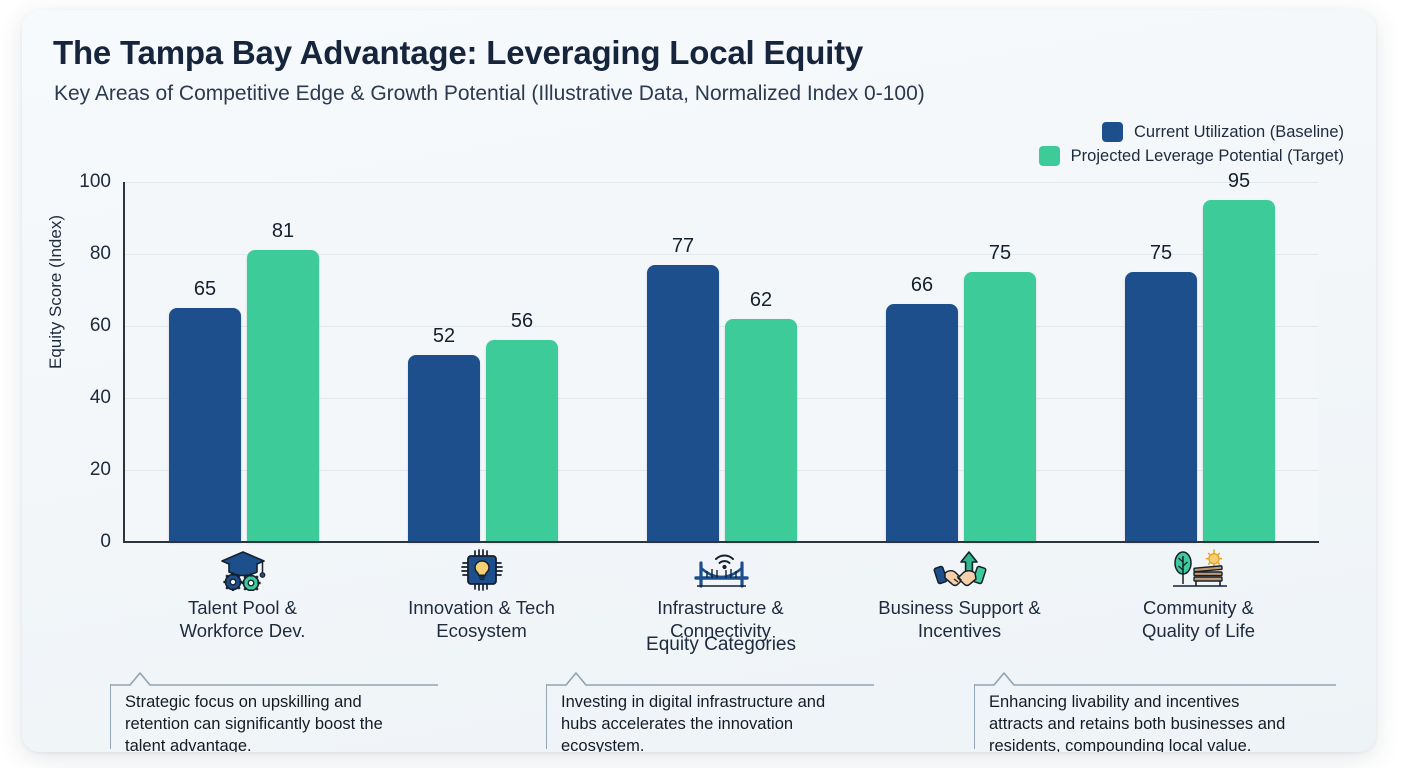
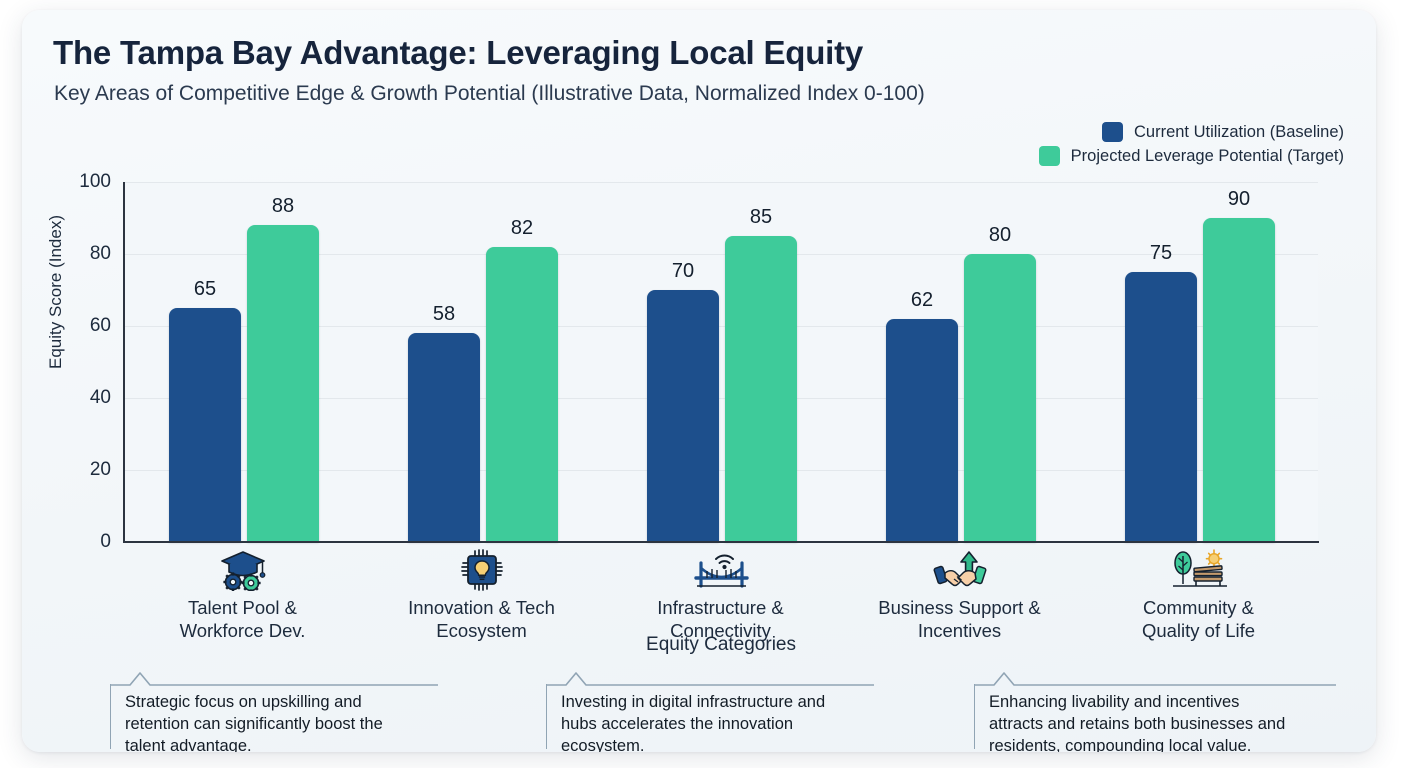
Projected Leverage Potential (Target)/Talent Pool & Workforce Dev.: 81 -> 88
Current Utilization (Baseline)/Innovation & Tech Ecosystem: 52 -> 58
Projected Leverage Potential (Target)/Innovation & Tech Ecosystem: 56 -> 82
Current Utilization (Baseline)/Infrastructure & Connectivity: 77 -> 70
Projected Leverage Potential (Target)/Infrastructure & Connectivity: 62 -> 85
Current Utilization (Baseline)/Business Support & Incentives: 66 -> 62
Projected Leverage Potential (Target)/Business Support & Incentives: 75 -> 80
Projected Leverage Potential (Target)/Community & Quality of Life: 95 -> 90
